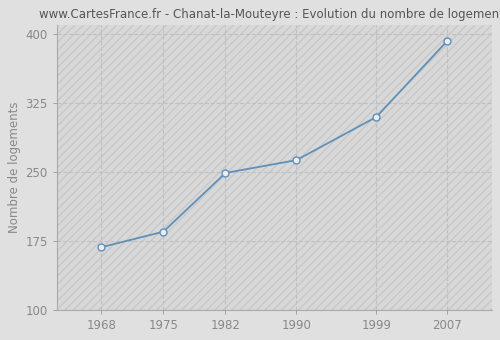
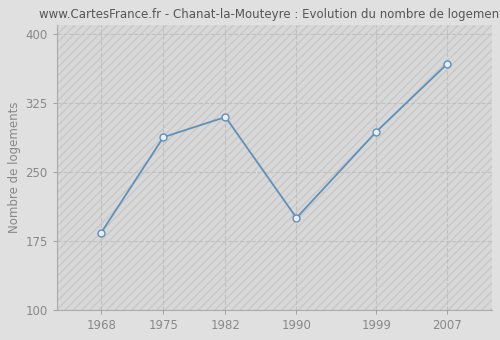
1968: 168 -> 184
1975: 185 -> 288
1982: 249 -> 310
1990: 263 -> 200
1999: 310 -> 294
2007: 393 -> 368
